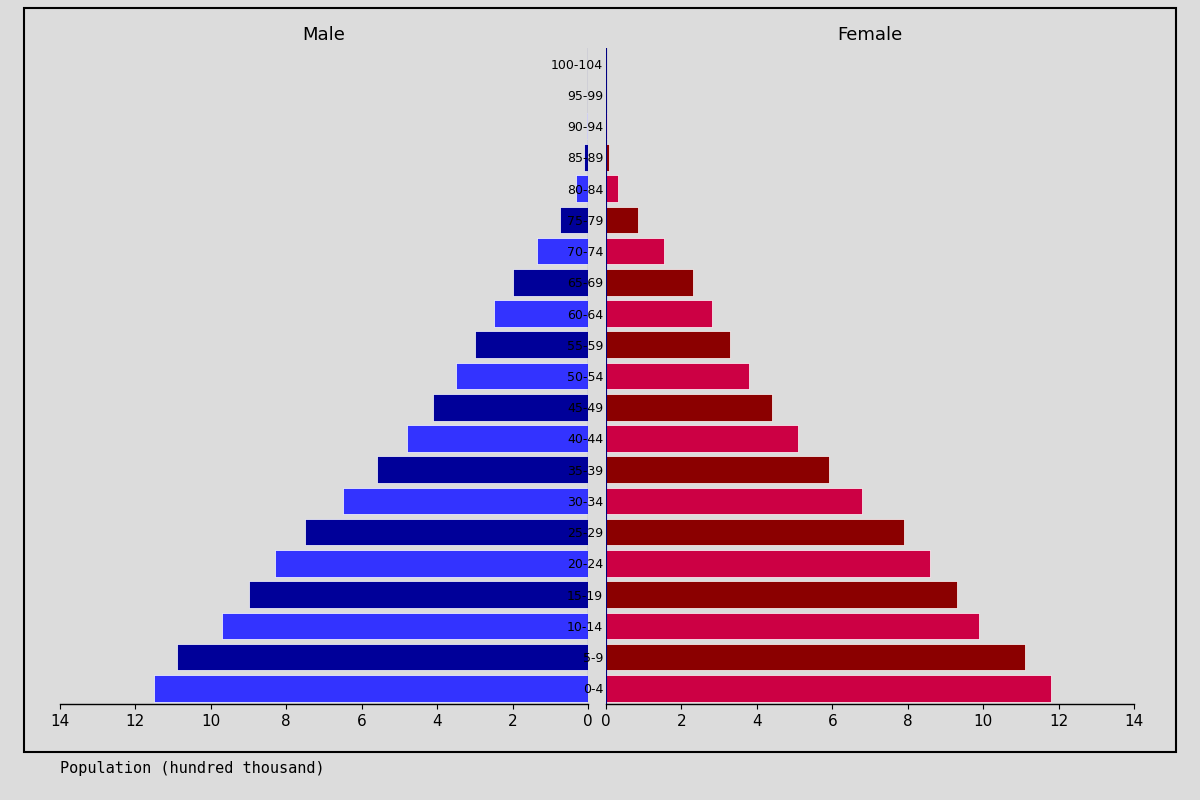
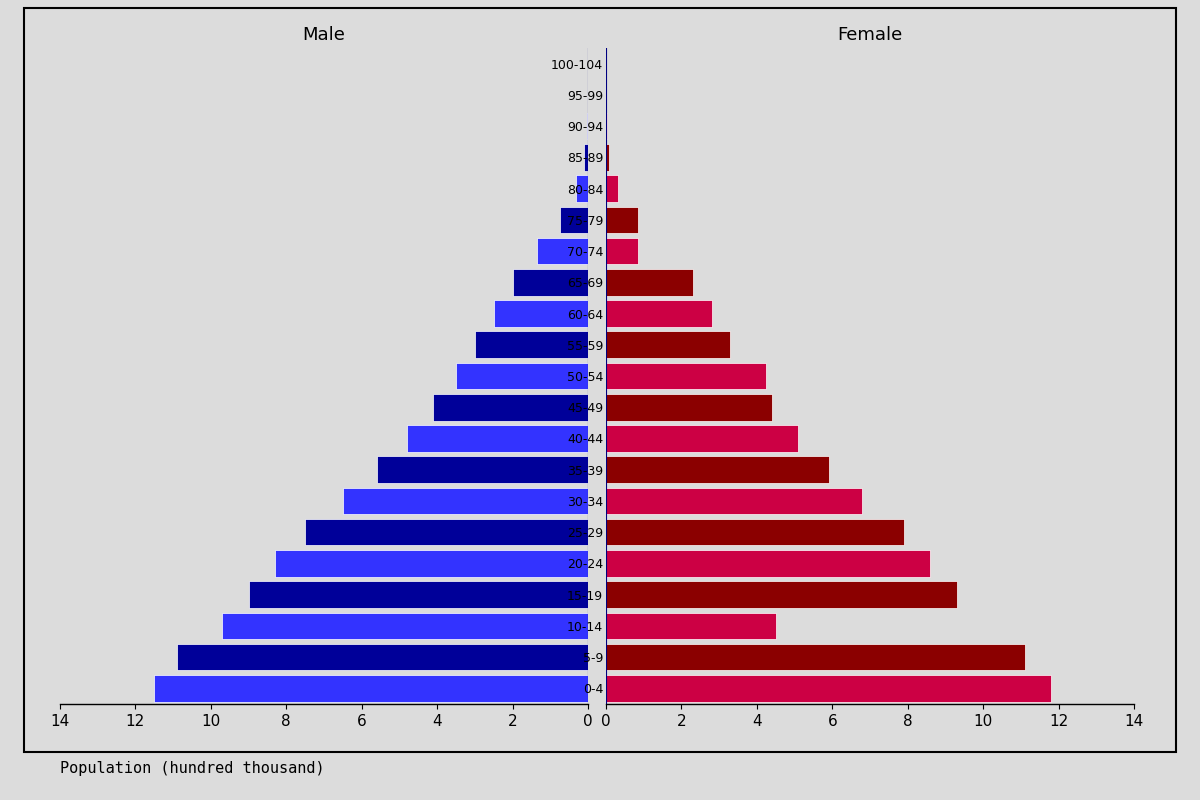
Female/70-74: 1.55 -> 0.85
Female/50-54: 3.80 -> 4.25
Female/10-14: 9.90 -> 4.50
